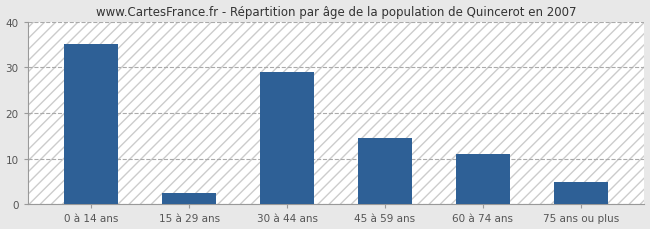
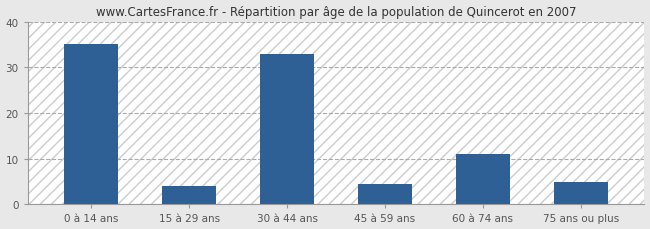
15 à 29 ans: 2.5 -> 4.0
30 à 44 ans: 29.0 -> 33.0
45 à 59 ans: 14.5 -> 4.5
